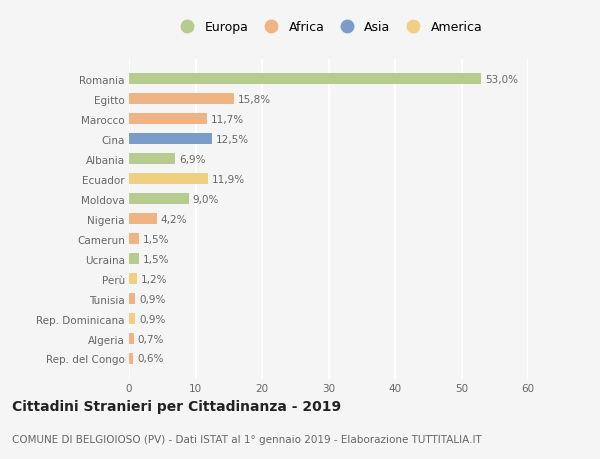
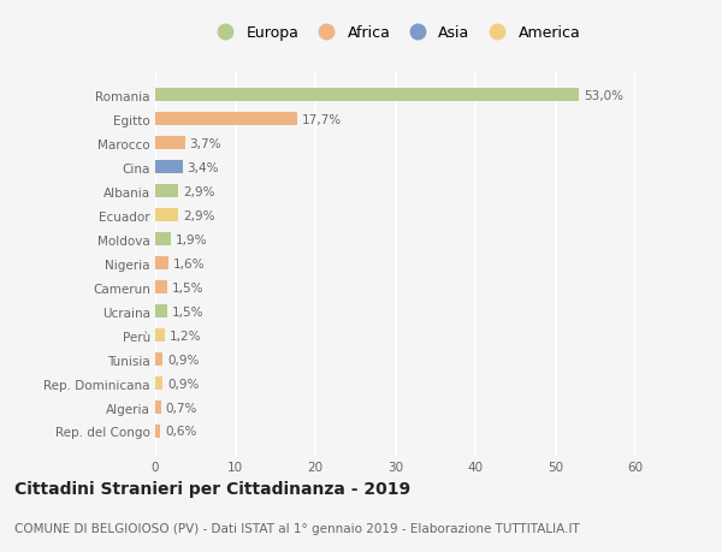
Egitto: 15,8% -> 17,7%
Marocco: 11,7% -> 3,7%
Cina: 12,5% -> 3,4%
Albania: 6,9% -> 2,9%
Ecuador: 11,9% -> 2,9%
Moldova: 9,0% -> 1,9%
Nigeria: 4,2% -> 1,6%
